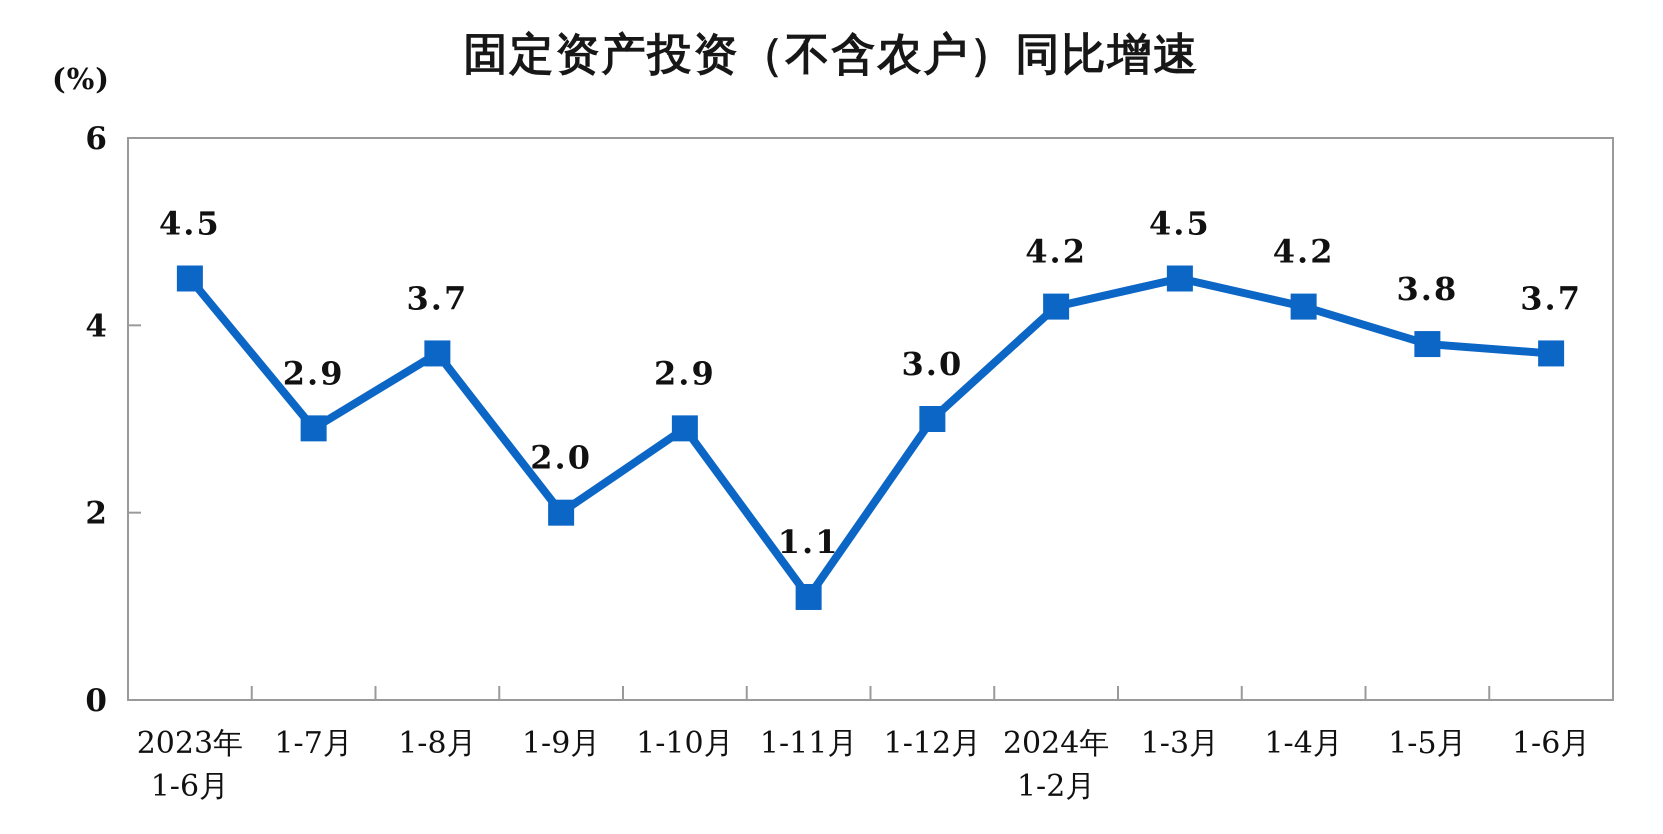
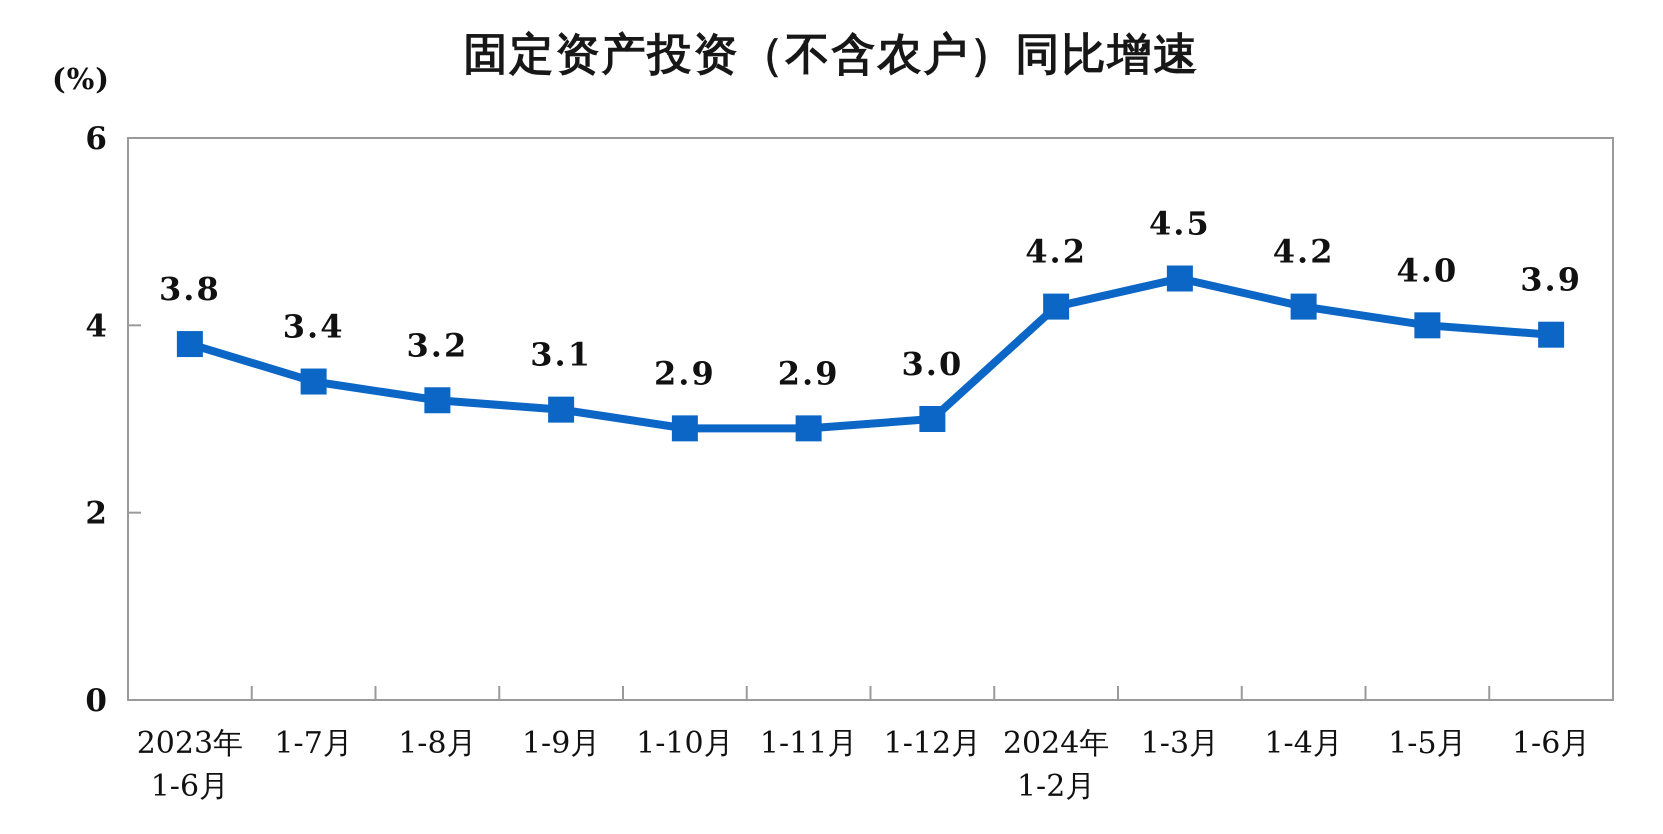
2023年 1-6月: 4.5 -> 3.8
1-7月: 2.9 -> 3.4
1-8月: 3.7 -> 3.2
1-9月: 2.0 -> 3.1
1-11月: 1.1 -> 2.9
1-5月: 3.8 -> 4.0
1-6月: 3.7 -> 3.9
